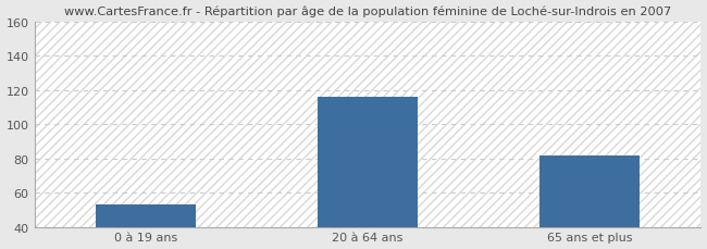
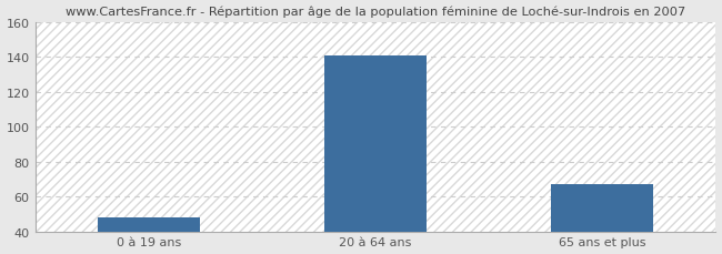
0 à 19 ans: 53 -> 48
20 à 64 ans: 116 -> 141
65 ans et plus: 82 -> 67
